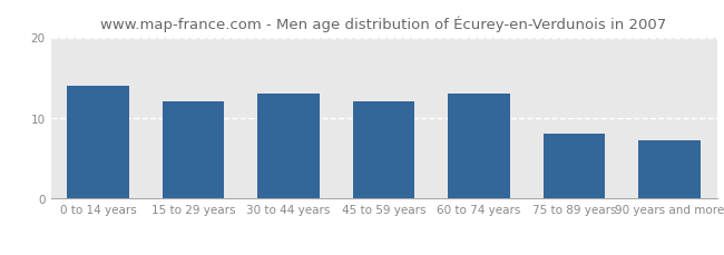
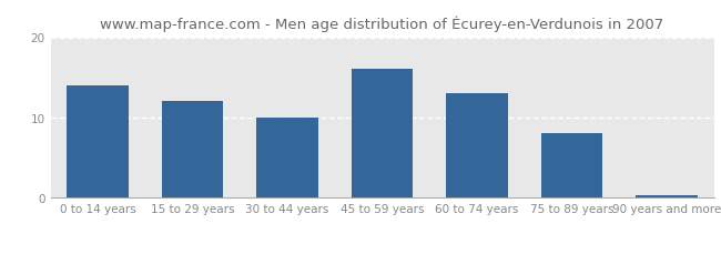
30 to 44 years: 13.0 -> 10.0
45 to 59 years: 12.0 -> 16.0
90 years and more: 7.2 -> 0.3
